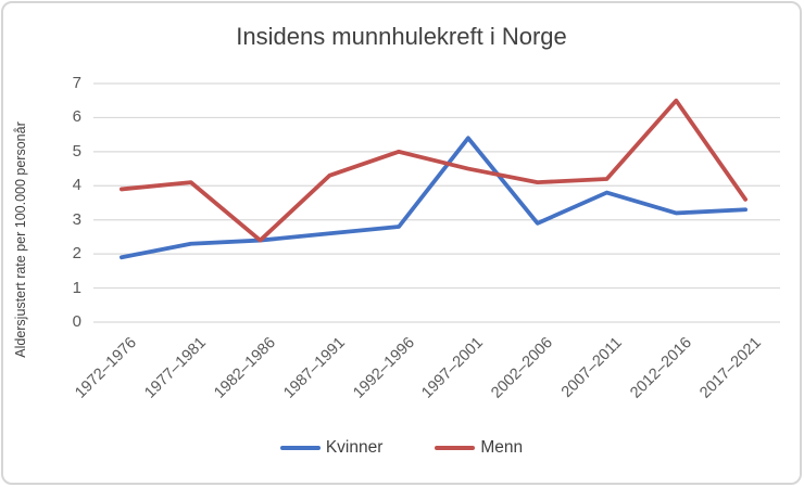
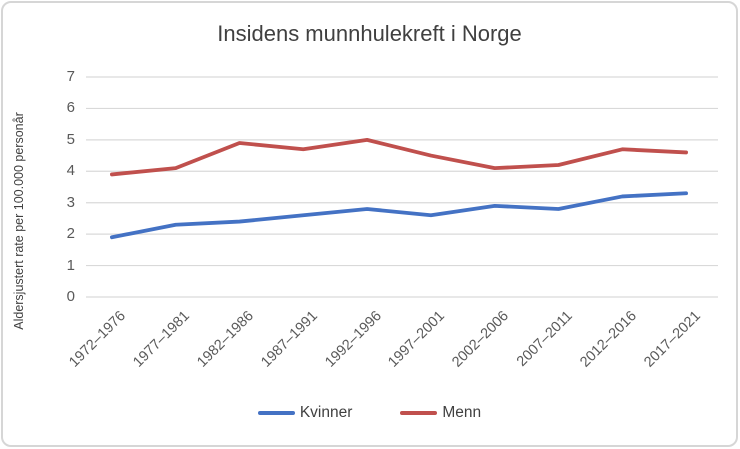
Menn/1982–1986: 2.4 -> 4.9
Menn/1987–1991: 4.3 -> 4.7
Kvinner/1997–2001: 5.4 -> 2.6
Kvinner/2007–2011: 3.8 -> 2.8
Menn/2012–2016: 6.5 -> 4.7
Menn/2017–2021: 3.6 -> 4.6
